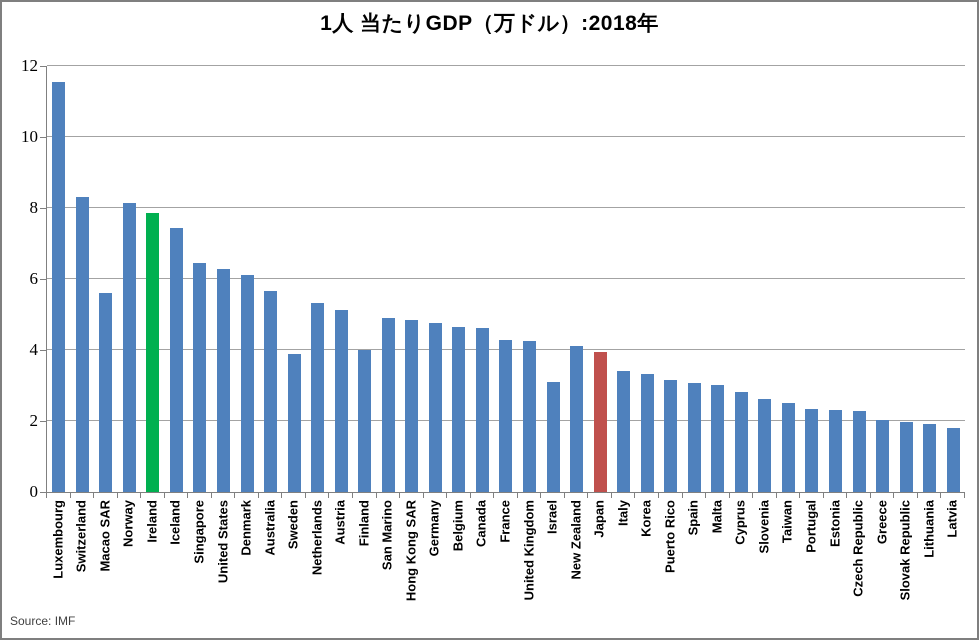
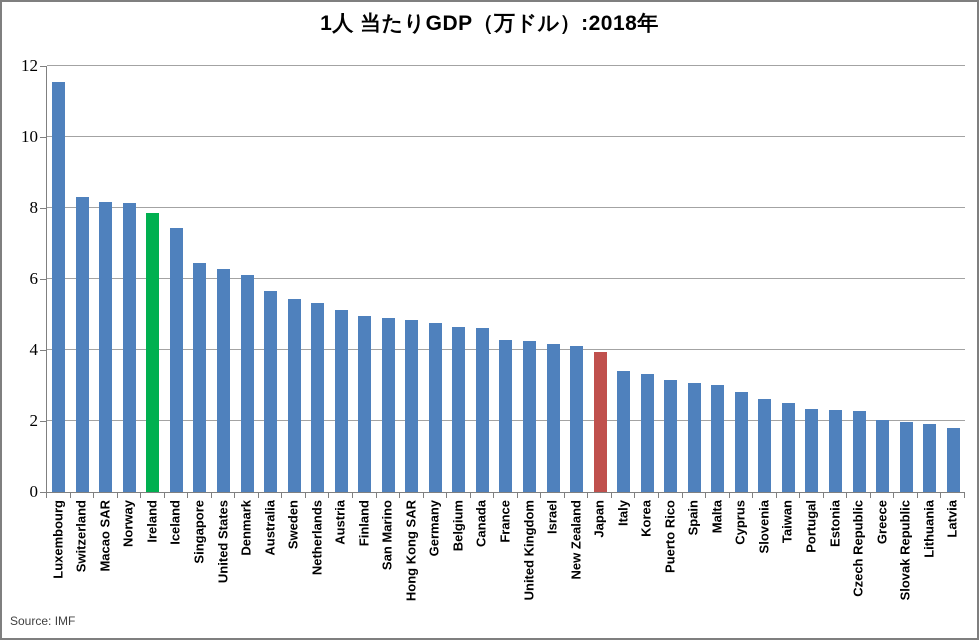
Macao SAR: 5.6 -> 8.2
Sweden: 3.9 -> 5.4
Finland: 4.0 -> 5.0
Israel: 3.1 -> 4.2
